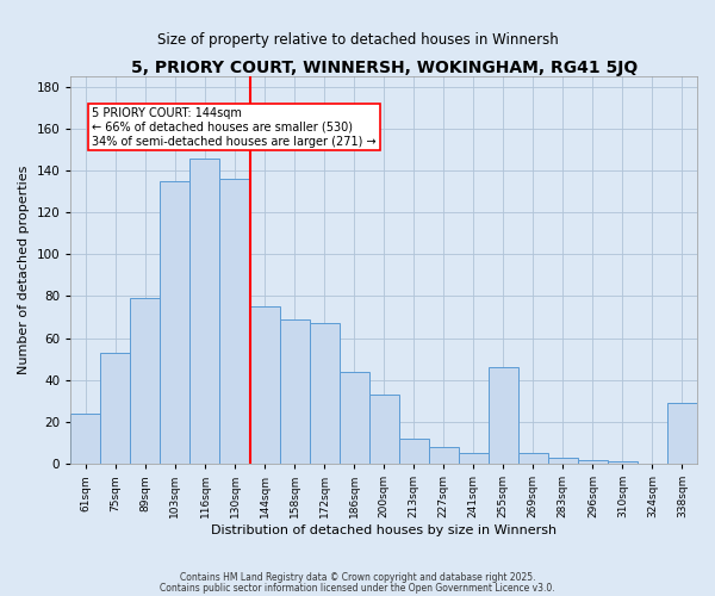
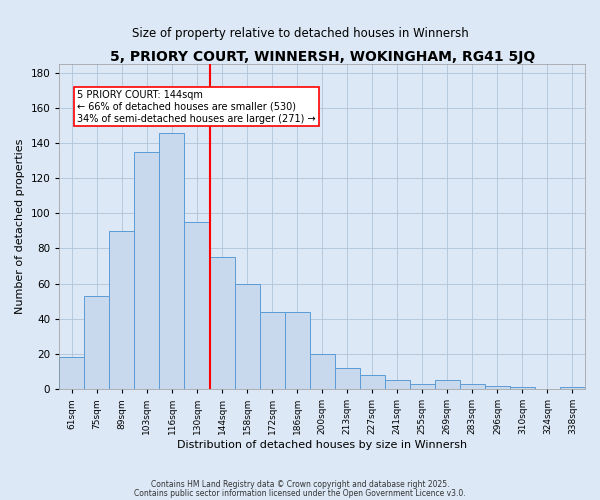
61sqm: 24 -> 18
89sqm: 79 -> 90
130sqm: 136 -> 95
158sqm: 69 -> 60
172sqm: 67 -> 44
200sqm: 33 -> 20
255sqm: 46 -> 3
338sqm: 29 -> 1
